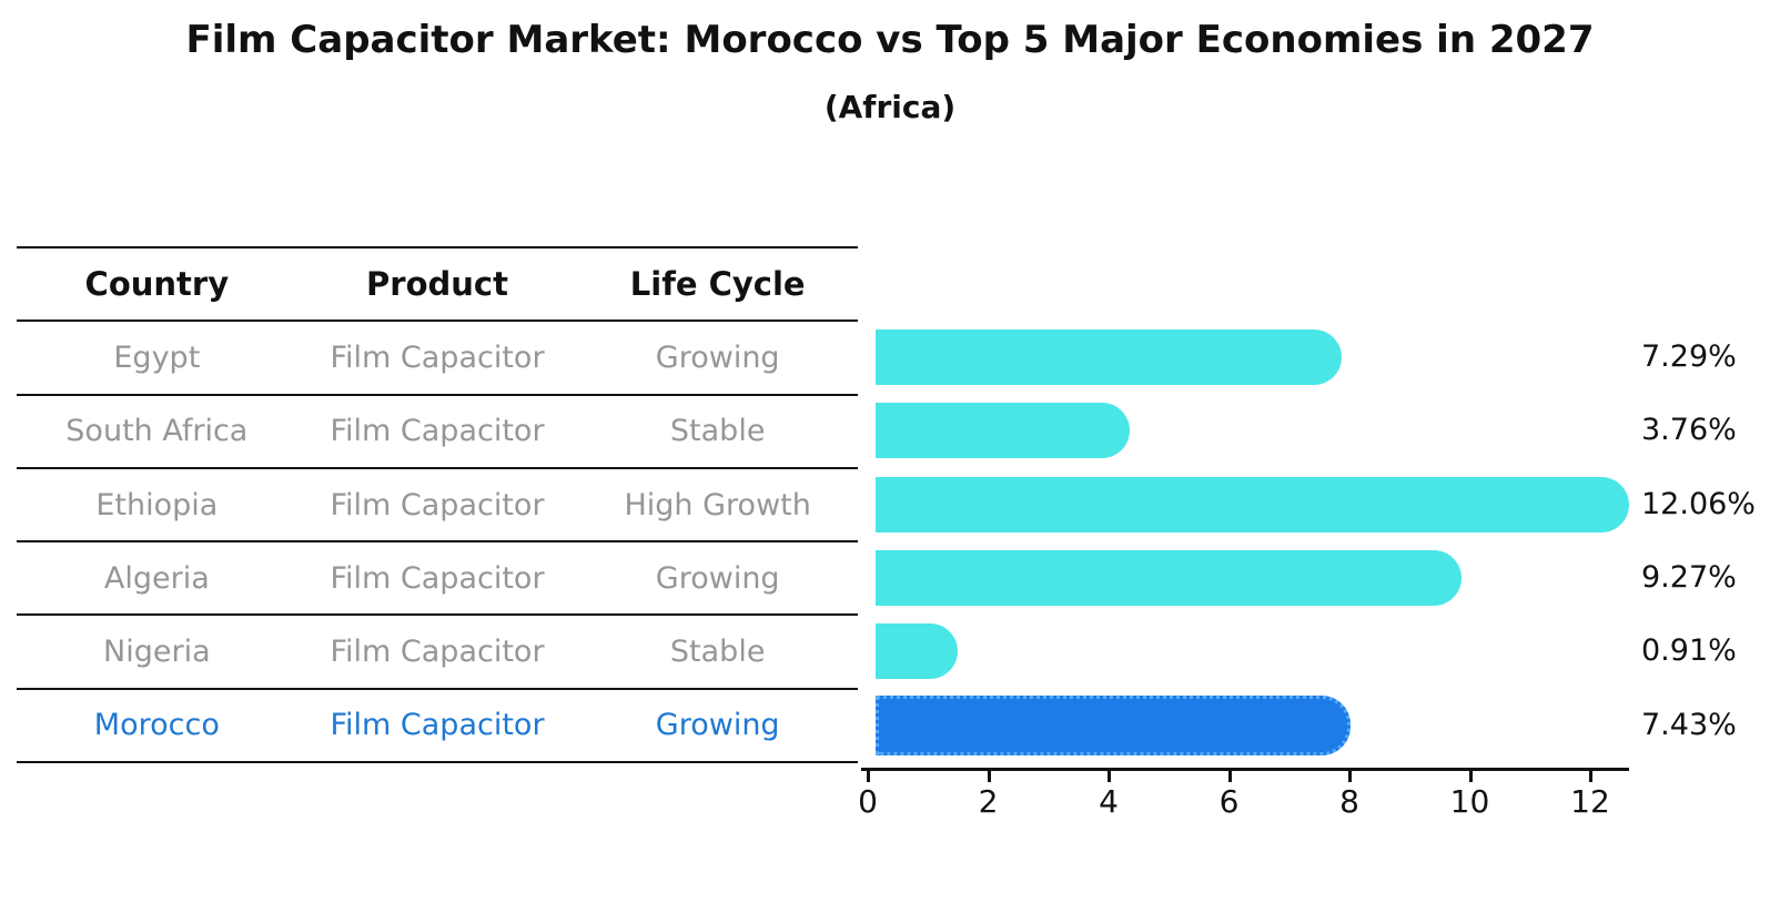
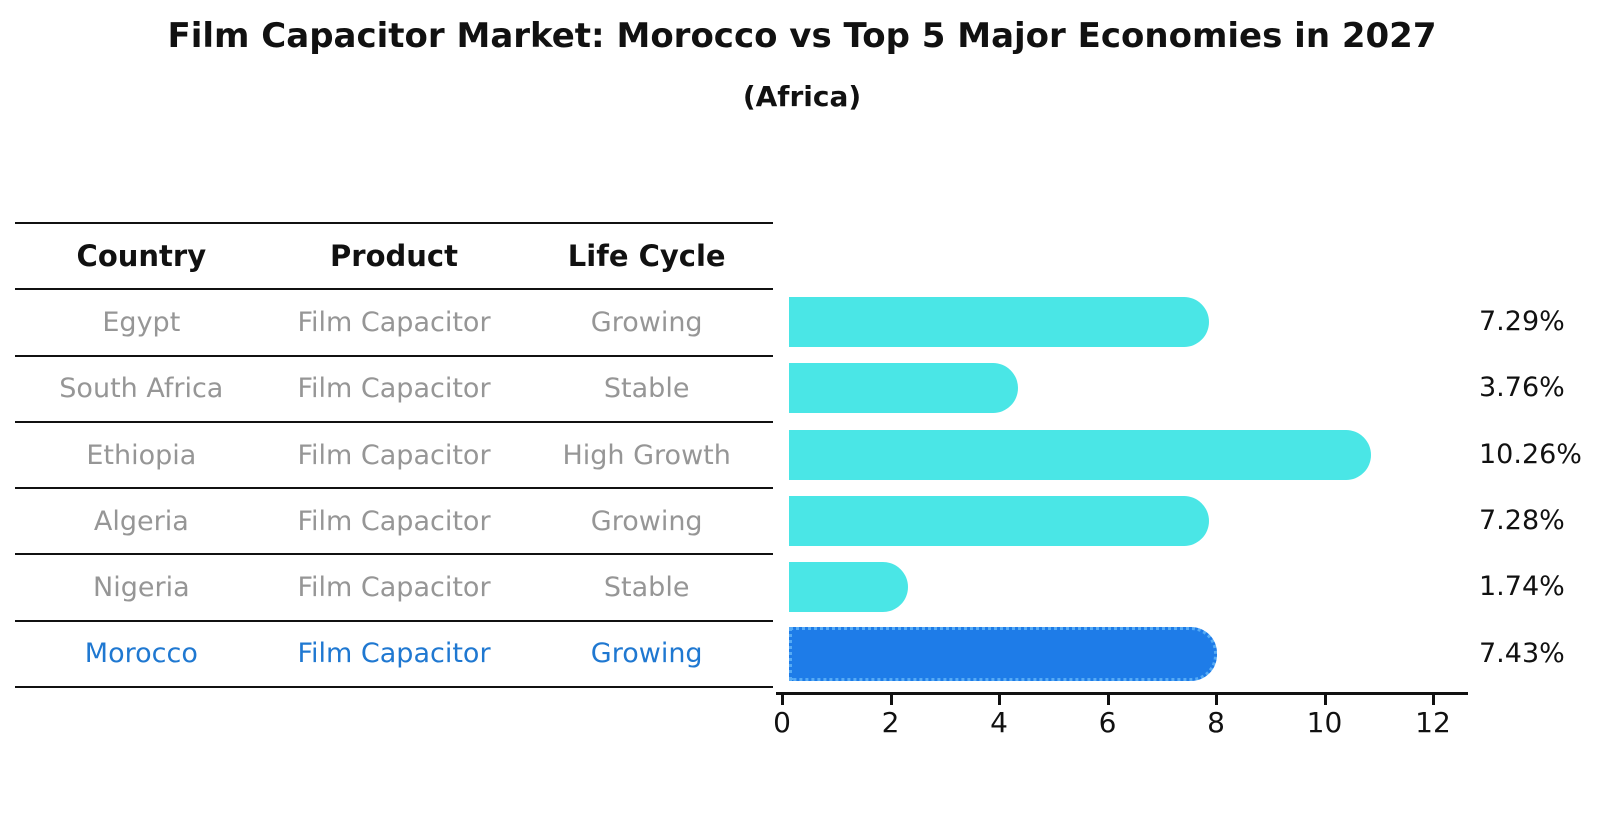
Ethiopia: 12.06% -> 10.26%
Algeria: 9.27% -> 7.28%
Nigeria: 0.91% -> 1.74%
